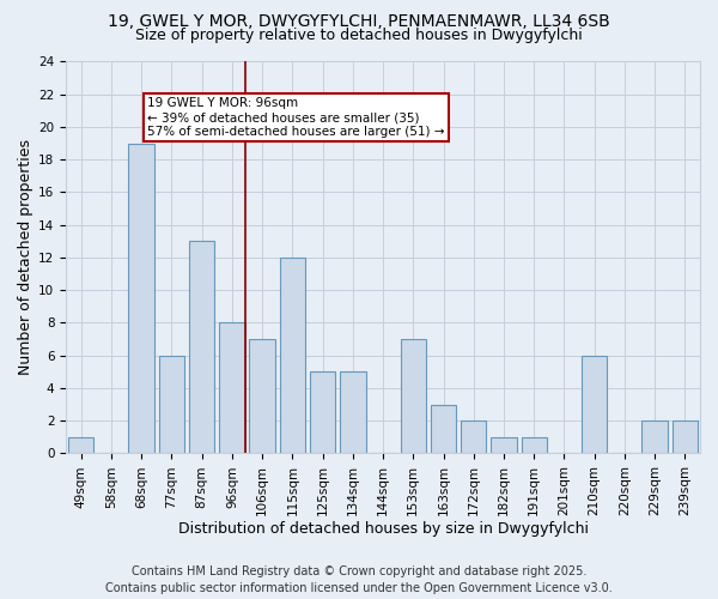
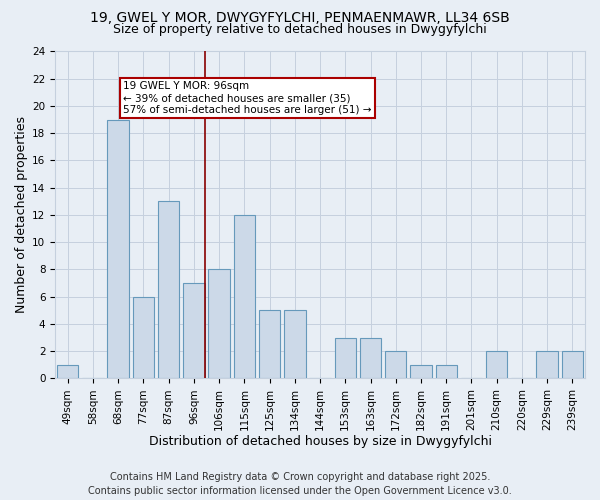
96sqm: 8 -> 7
106sqm: 7 -> 8
153sqm: 7 -> 3
210sqm: 6 -> 2
